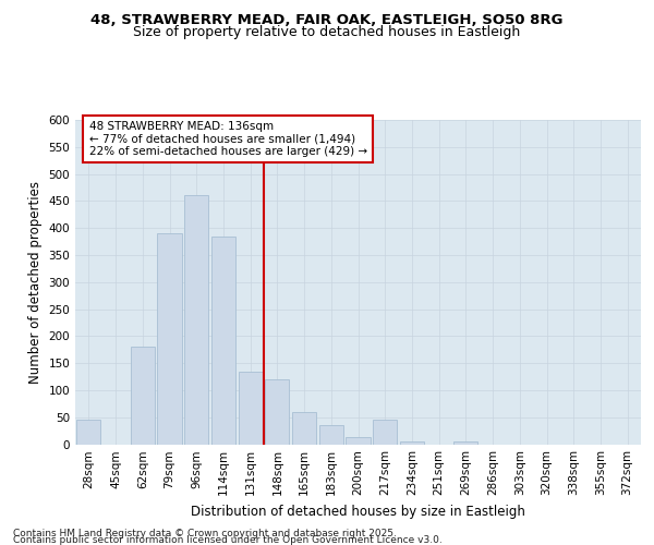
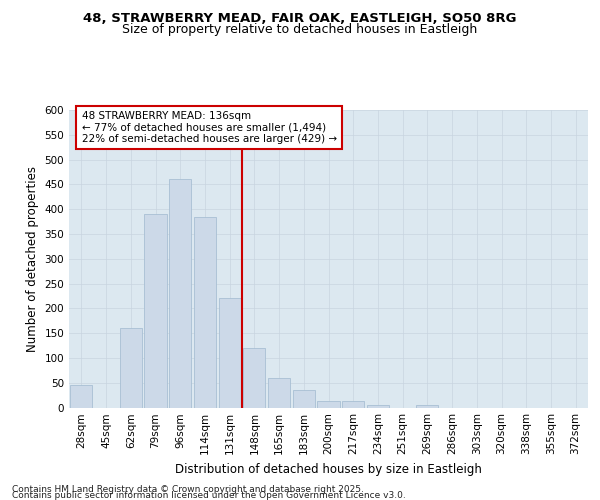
62sqm: 180 -> 160
131sqm: 135 -> 220
217sqm: 45 -> 14
